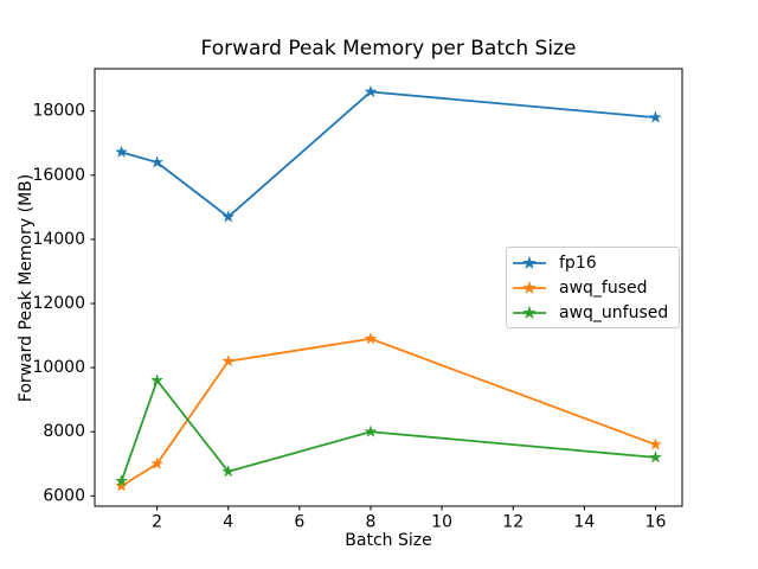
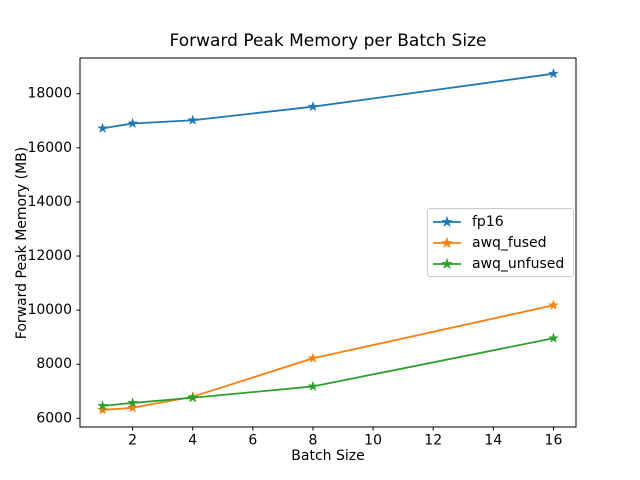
fp16/2: 16400 -> 16900
awq_fused/2: 7000 -> 6400
awq_unfused/2: 9600 -> 6600
fp16/4: 14700 -> 17000
awq_fused/4: 10200 -> 6800
fp16/8: 18600 -> 17500
awq_fused/8: 10900 -> 8200
awq_unfused/8: 8000 -> 7200
fp16/16: 17800 -> 18700
awq_fused/16: 7600 -> 10200
awq_unfused/16: 7200 -> 9000
